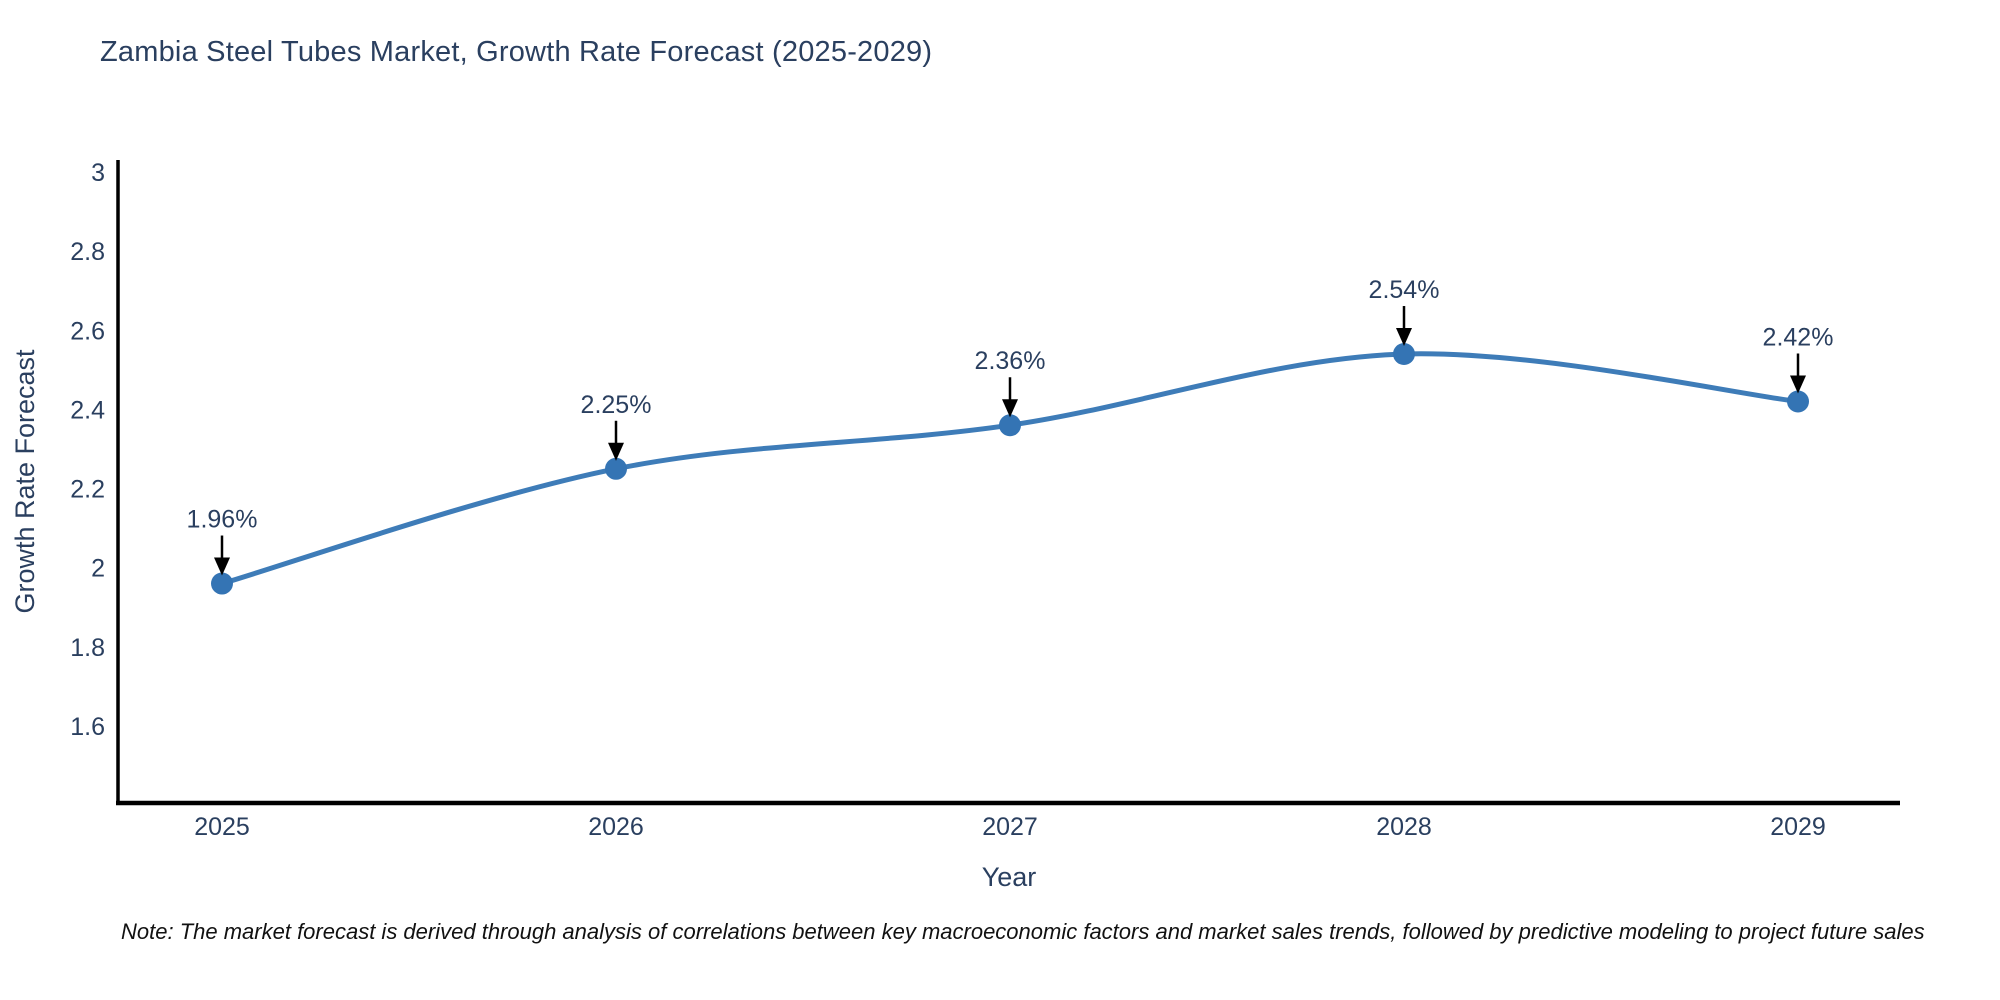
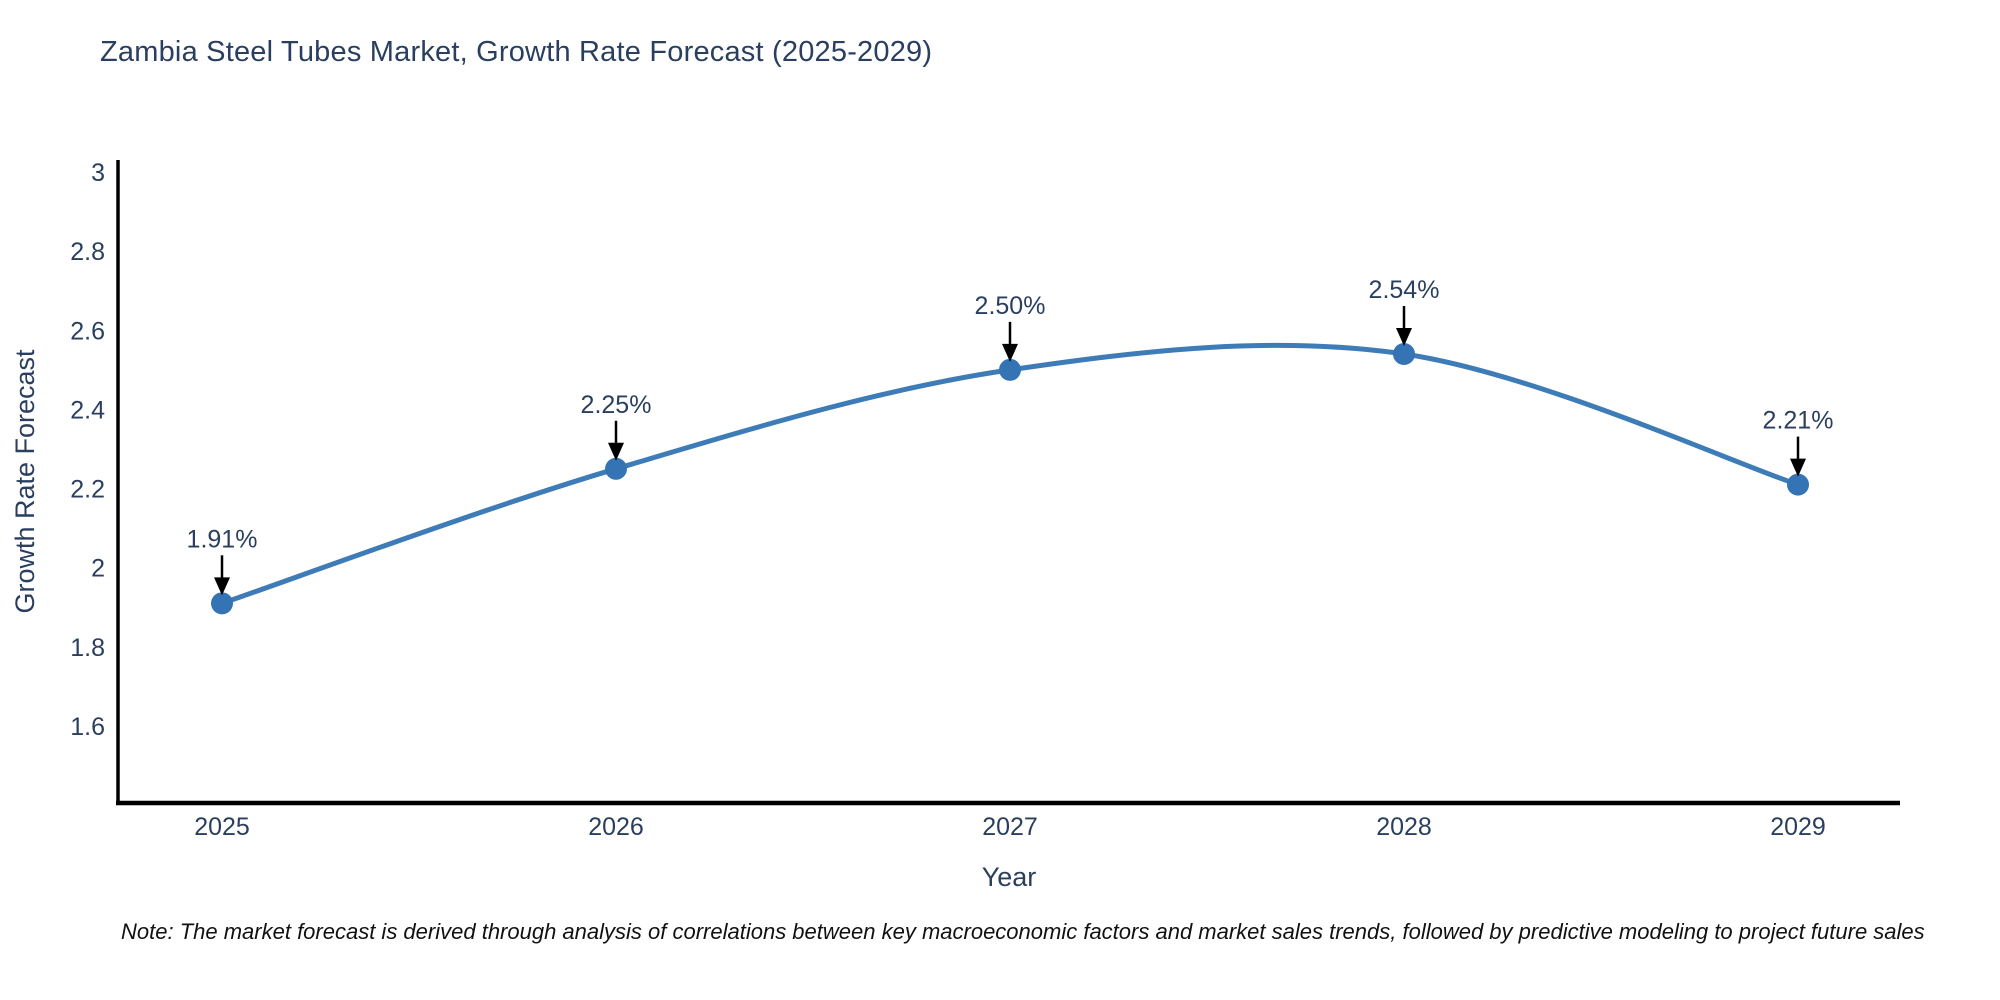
2025: 1.96% -> 1.91%
2027: 2.36% -> 2.50%
2029: 2.42% -> 2.21%
